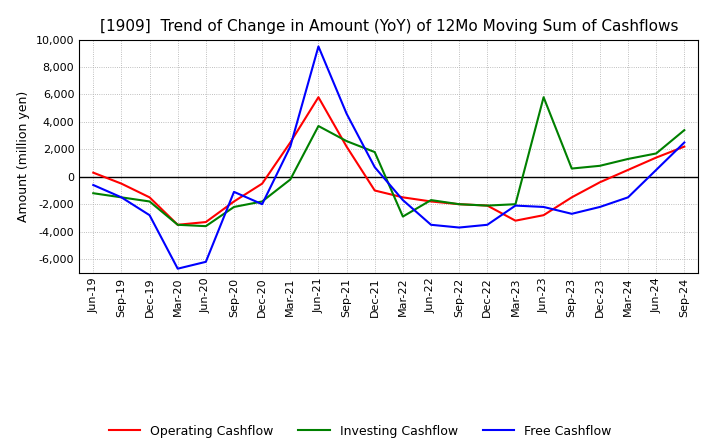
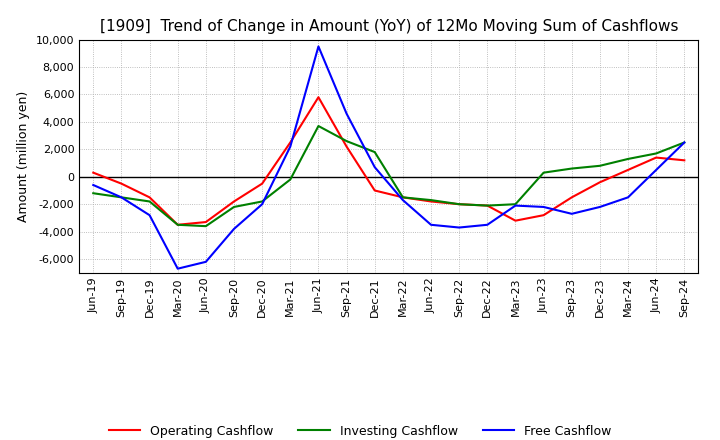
Free Cashflow/Sep-20: -1,100 -> -3,800
Investing Cashflow/Mar-22: -2,900 -> -1,500
Investing Cashflow/Jun-23: 5,800 -> 300
Operating Cashflow/Sep-24: 2,200 -> 1,200
Investing Cashflow/Sep-24: 3,400 -> 2,500
